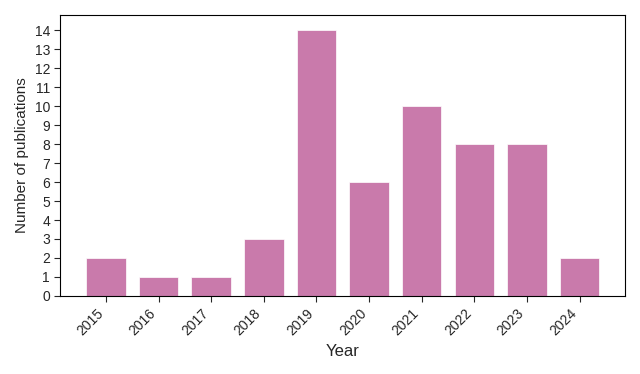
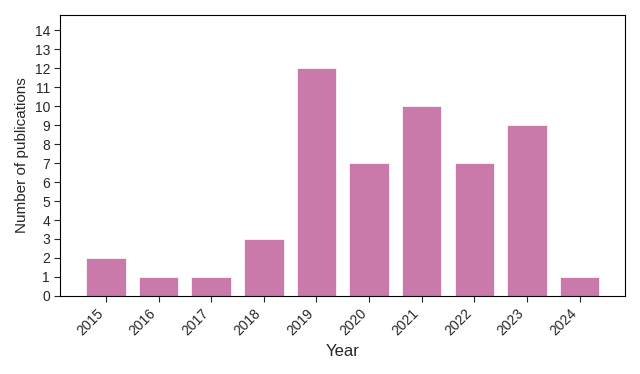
2019: 14 -> 12
2020: 6 -> 7
2022: 8 -> 7
2023: 8 -> 9
2024: 2 -> 1
